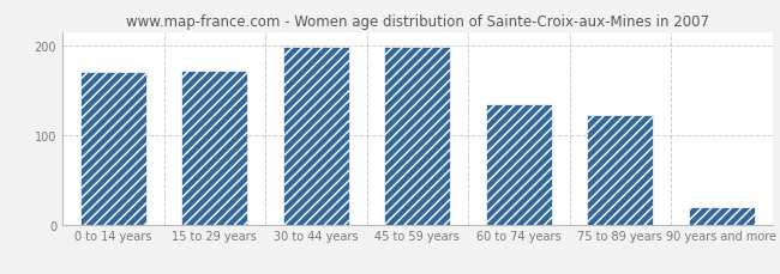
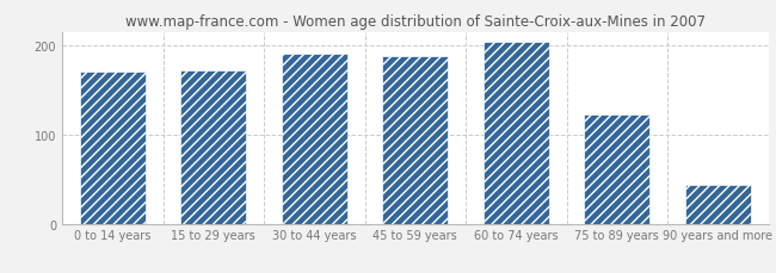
30 to 44 years: 198 -> 190
45 to 59 years: 198 -> 188
60 to 74 years: 135 -> 204
90 years and more: 20 -> 44
